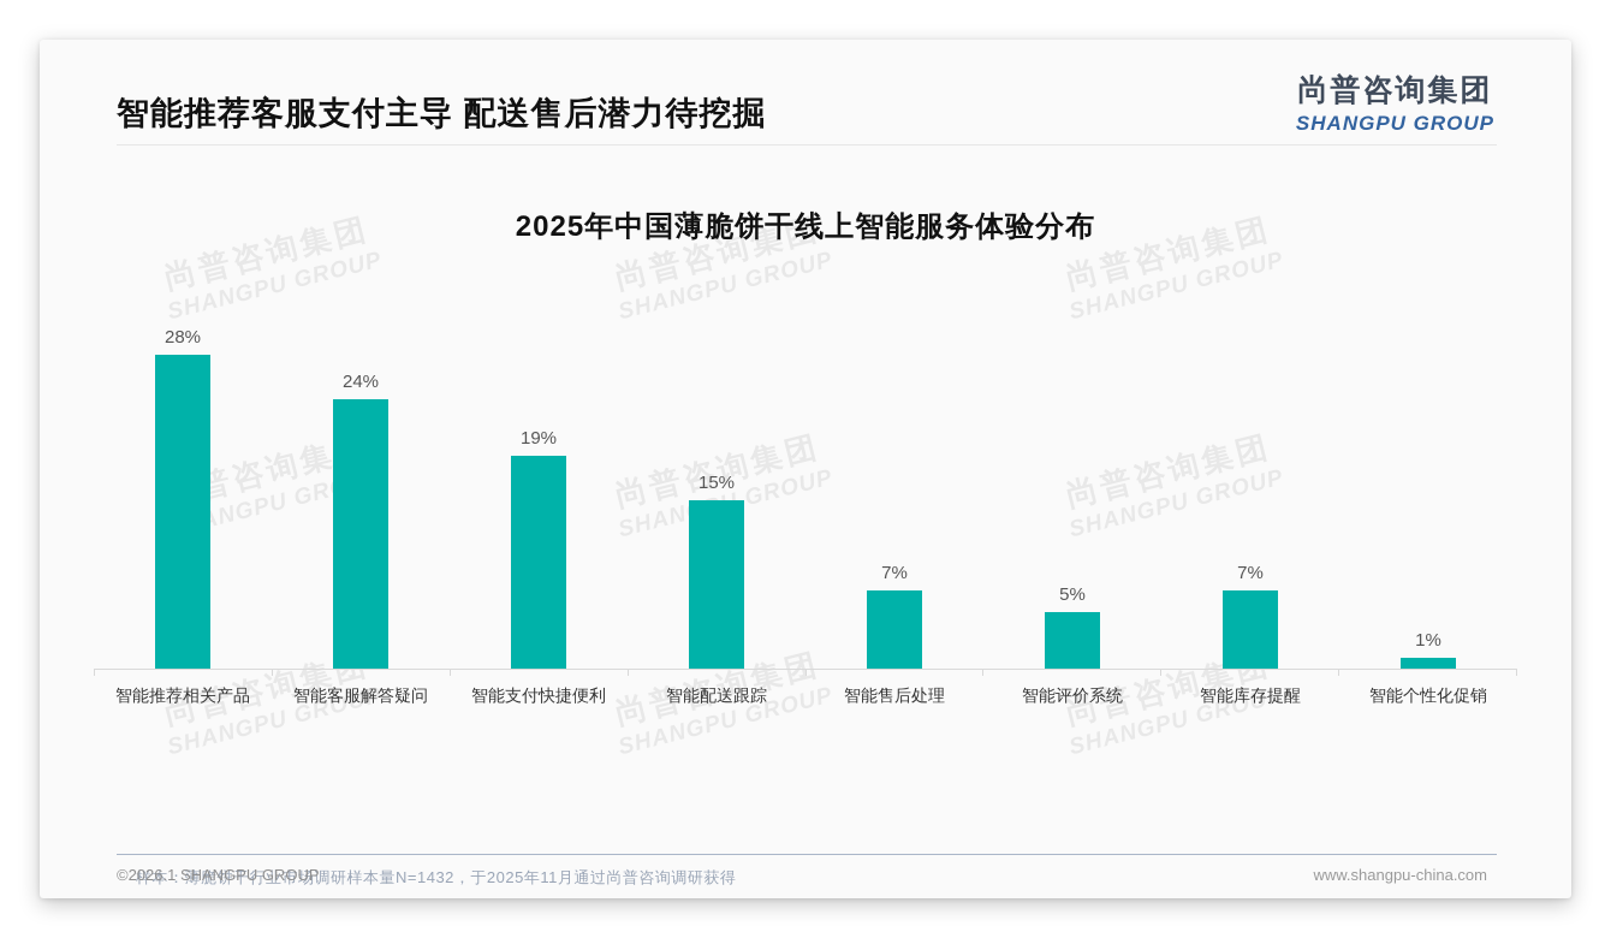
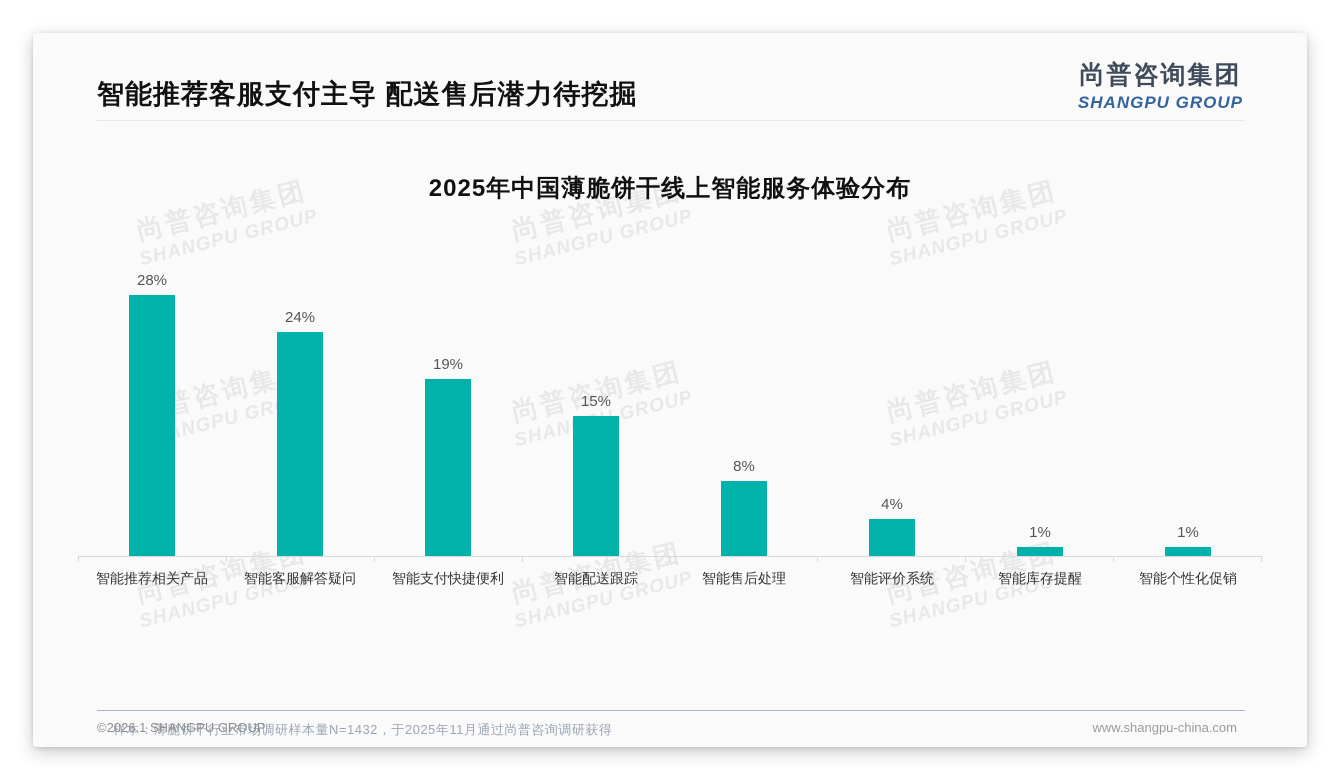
智能售后处理: 7% -> 8%
智能评价系统: 5% -> 4%
智能库存提醒: 7% -> 1%
